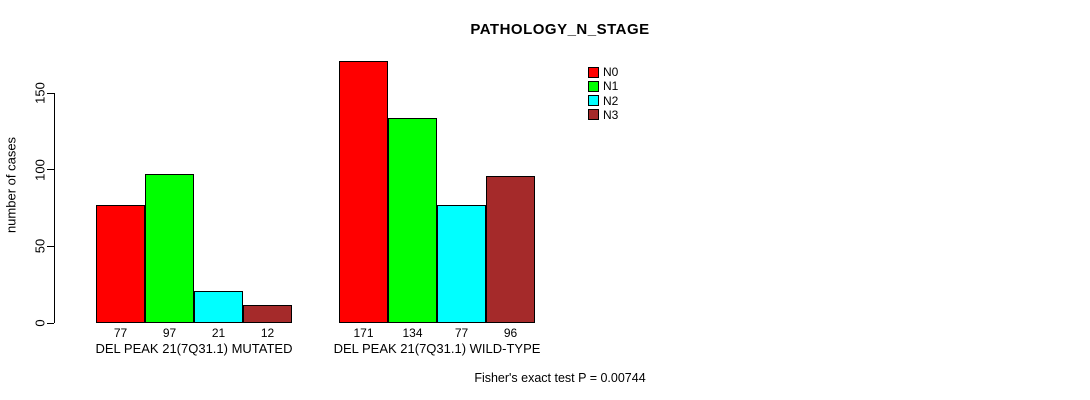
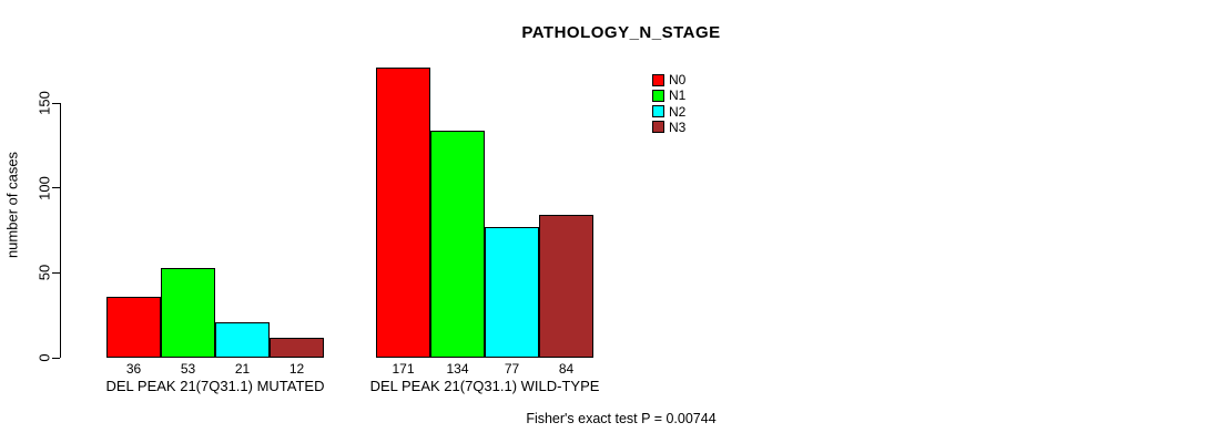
N0/DEL PEAK 21(7Q31.1) MUTATED: 77 -> 36
N1/DEL PEAK 21(7Q31.1) MUTATED: 97 -> 53
N3/DEL PEAK 21(7Q31.1) WILD-TYPE: 96 -> 84
